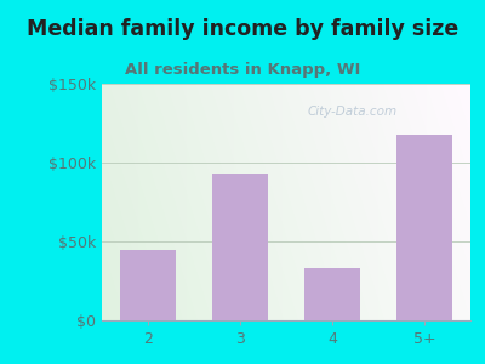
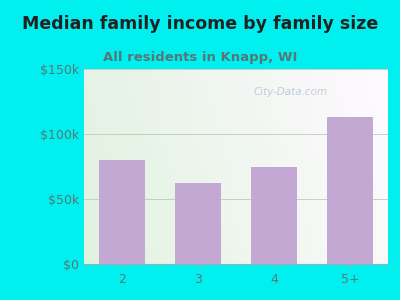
2: $45k -> $80k
3: $93k -> $62k
4: $33k -> $75k
5+: $118k -> $113k
